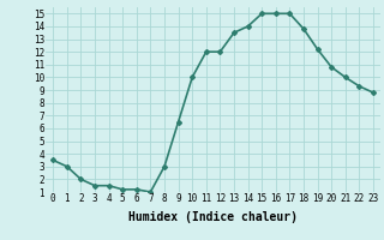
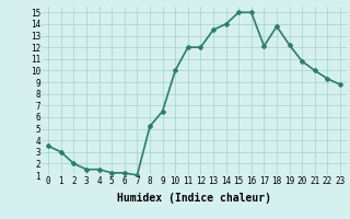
8: 3.0 -> 5.2
17: 15.0 -> 12.1
